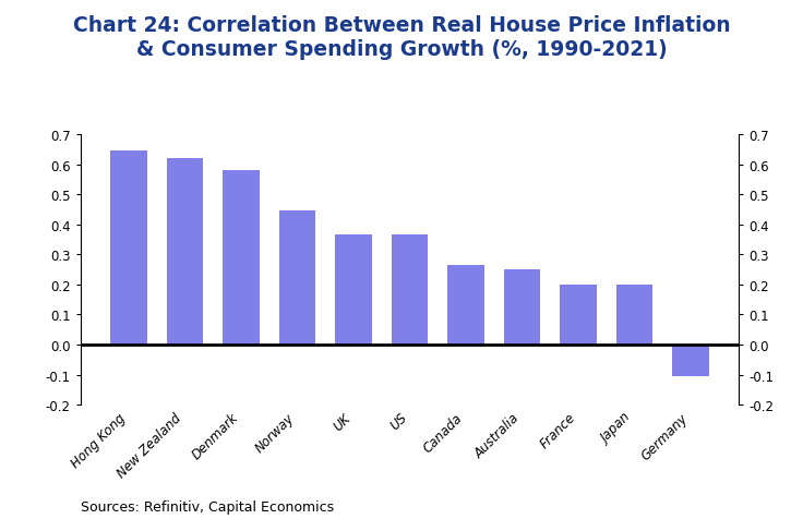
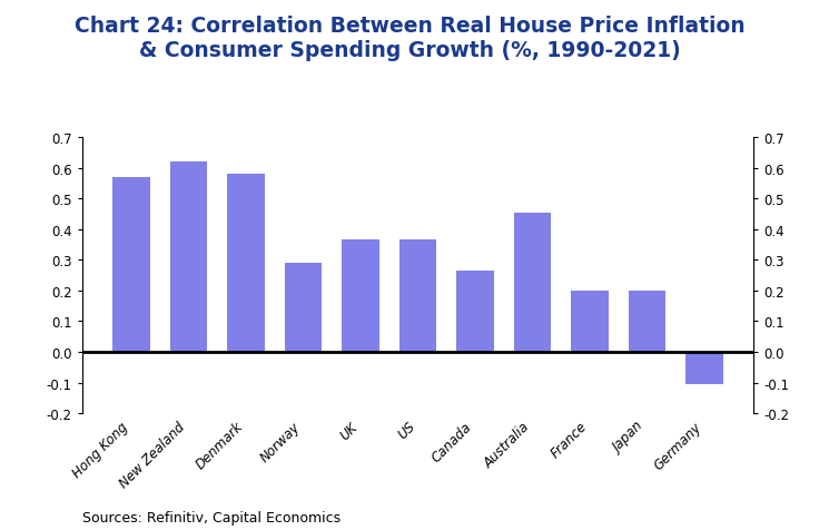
Hong Kong: 0.645 -> 0.570
Norway: 0.445 -> 0.290
Australia: 0.250 -> 0.455
